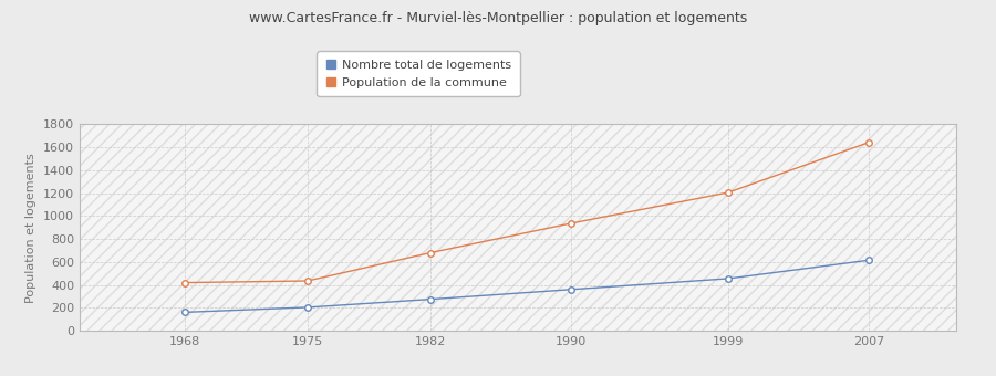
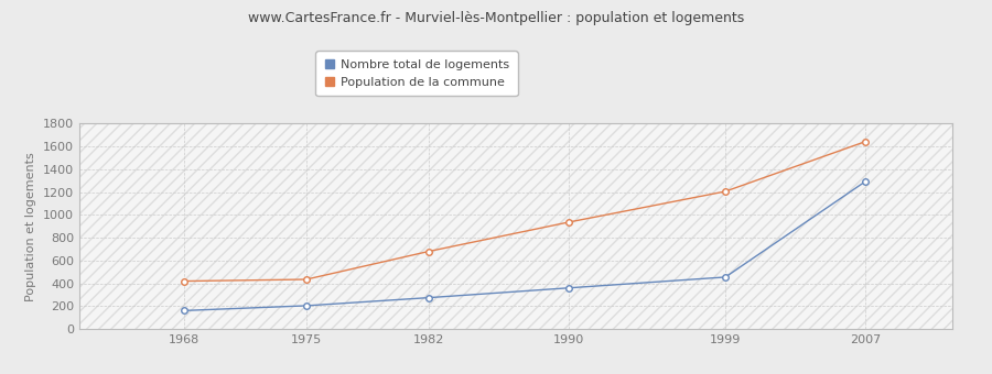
Nombre total de logements/2007: 620 -> 1290
